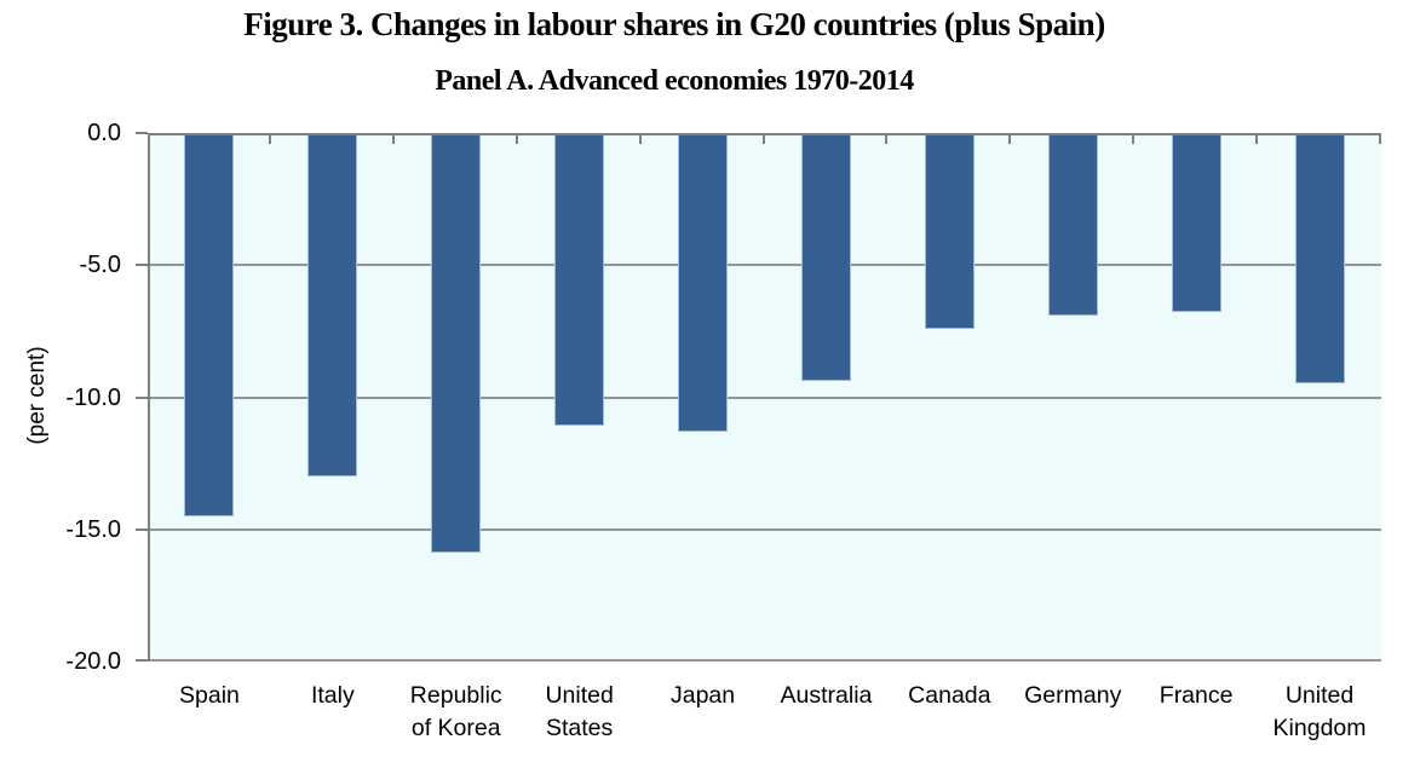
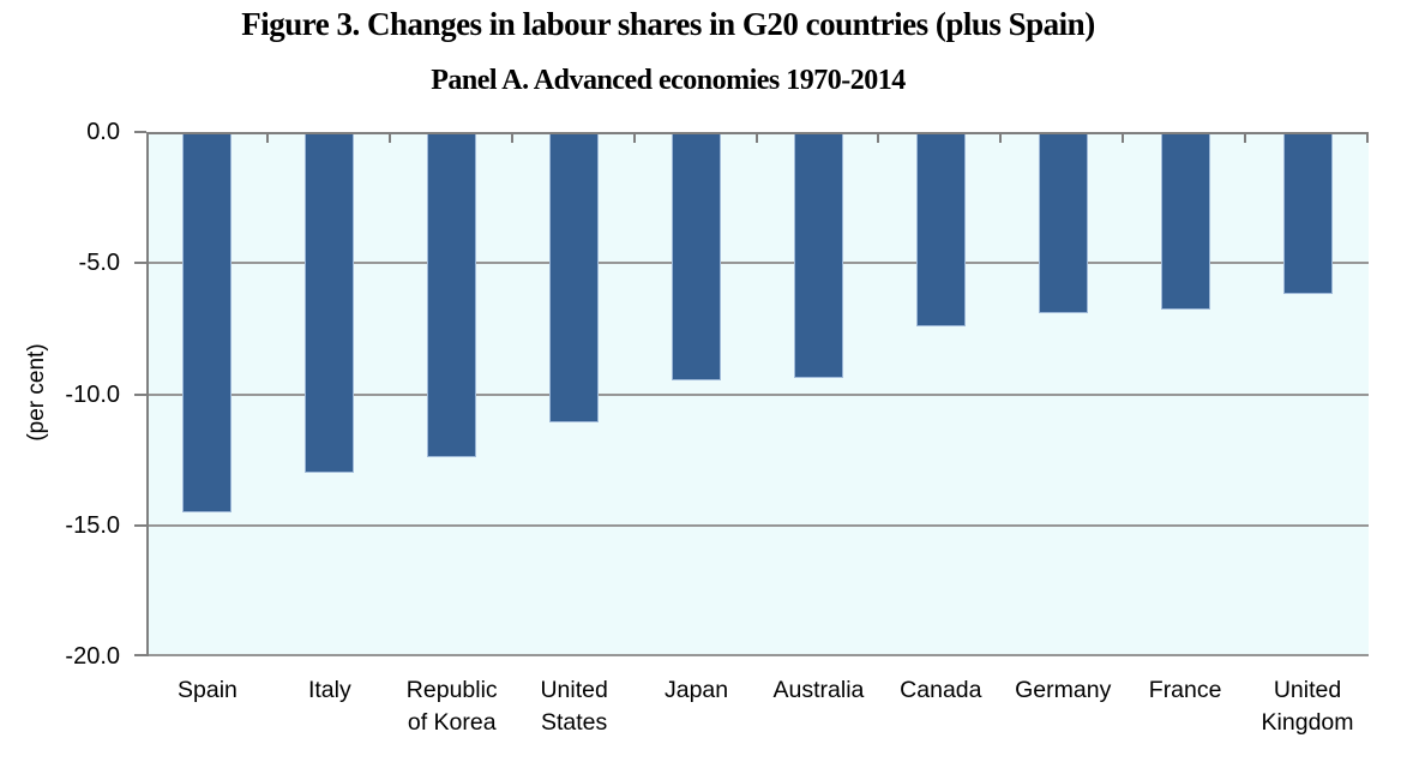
Republic of Korea: -15.8 -> -12.3
Japan: -11.2 -> -9.4
United Kingdom: -9.4 -> -6.1
